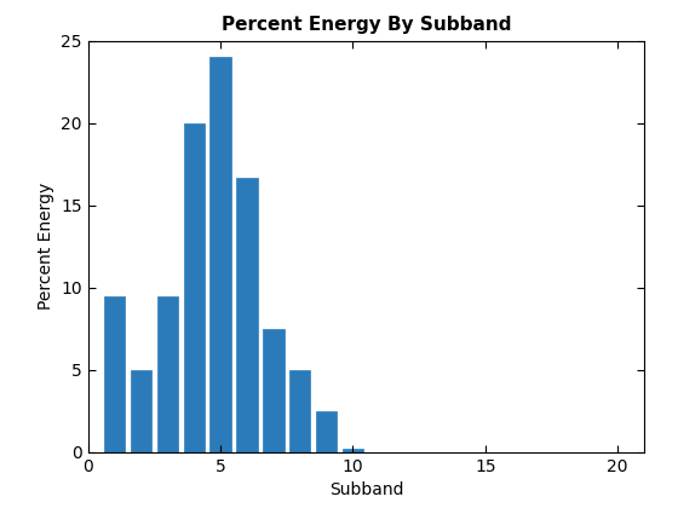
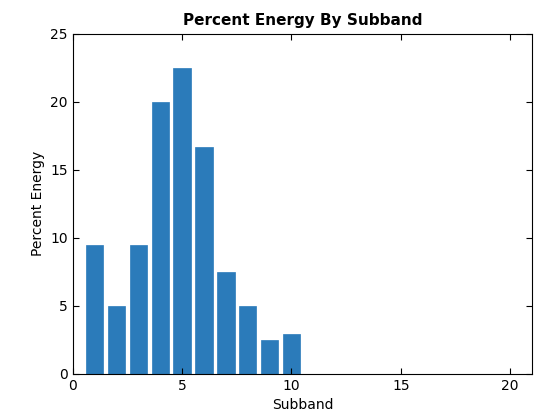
5: 24.0 -> 22.5
10: 0.2 -> 2.9
